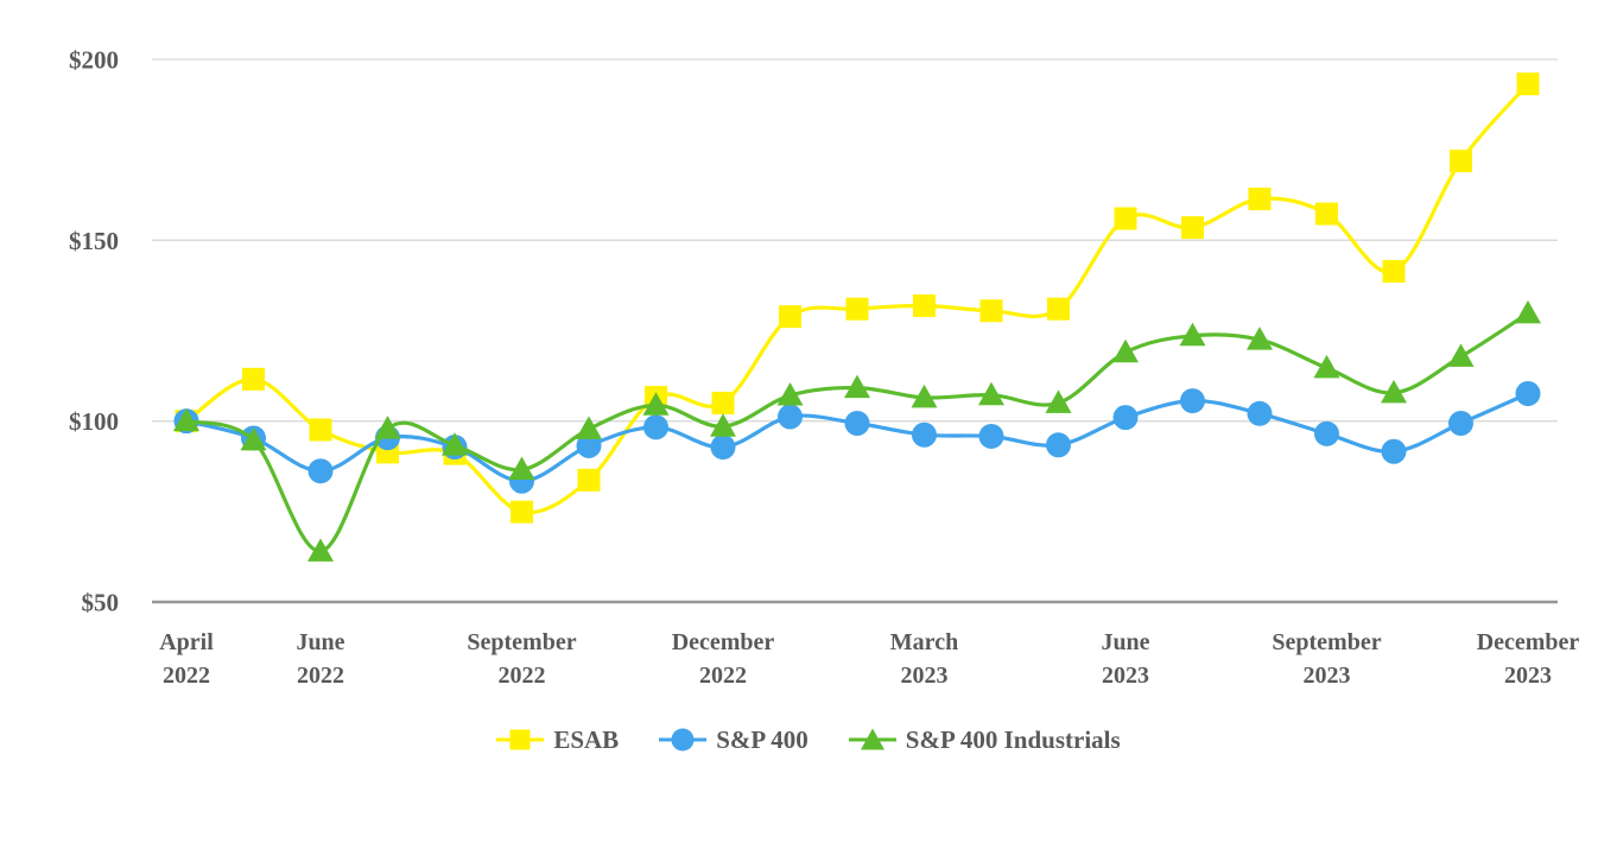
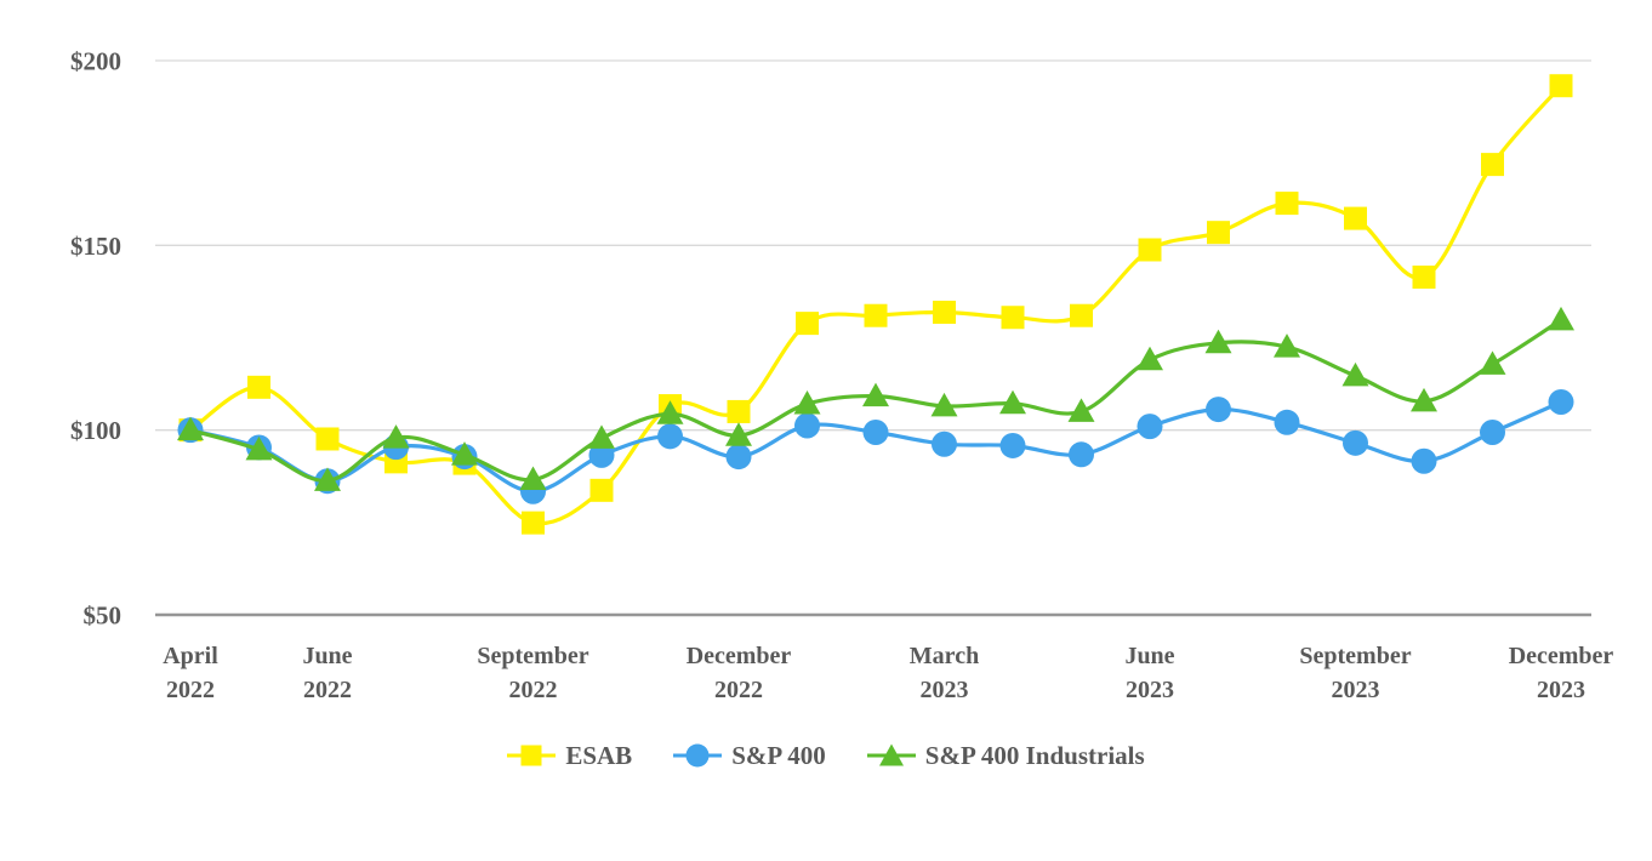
S&P 400 Industrials/June 2022: $64 -> $86
ESAB/June 2023: $156 -> $149
